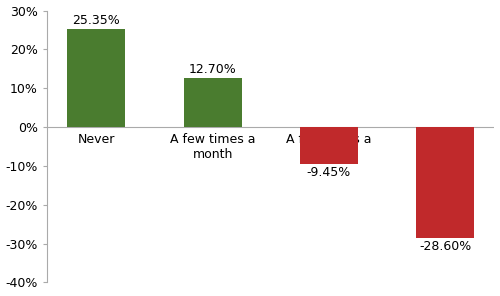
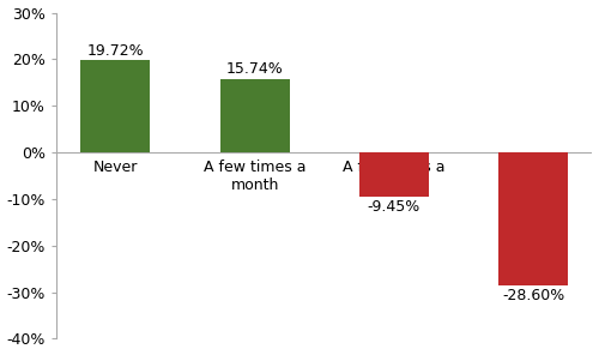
Never: 25.35% -> 19.72%
A few times a month: 12.70% -> 15.74%
